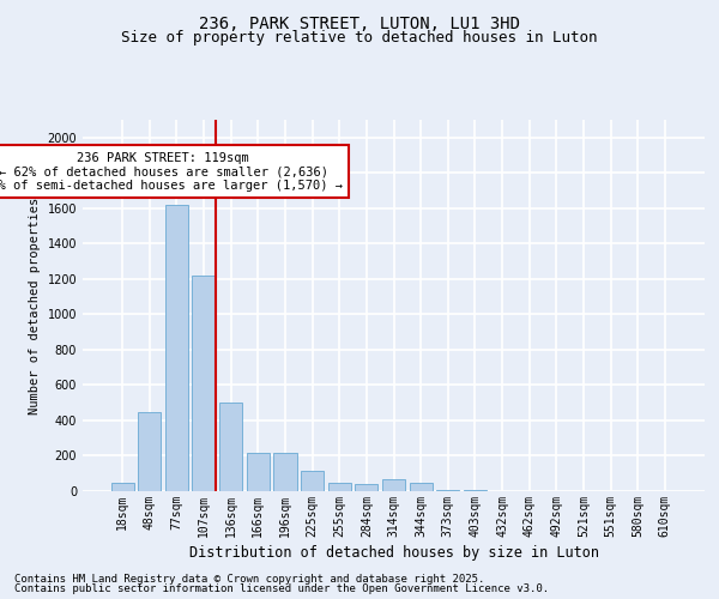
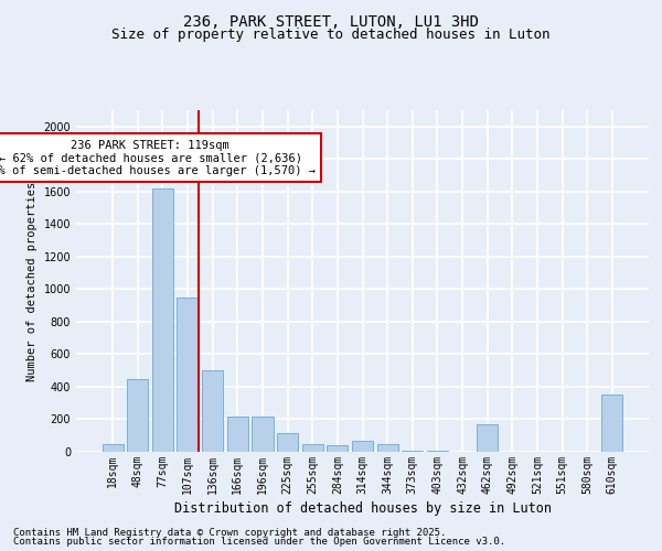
107sqm: 1220 -> 950
462sqm: 0 -> 170
610sqm: 0 -> 350
